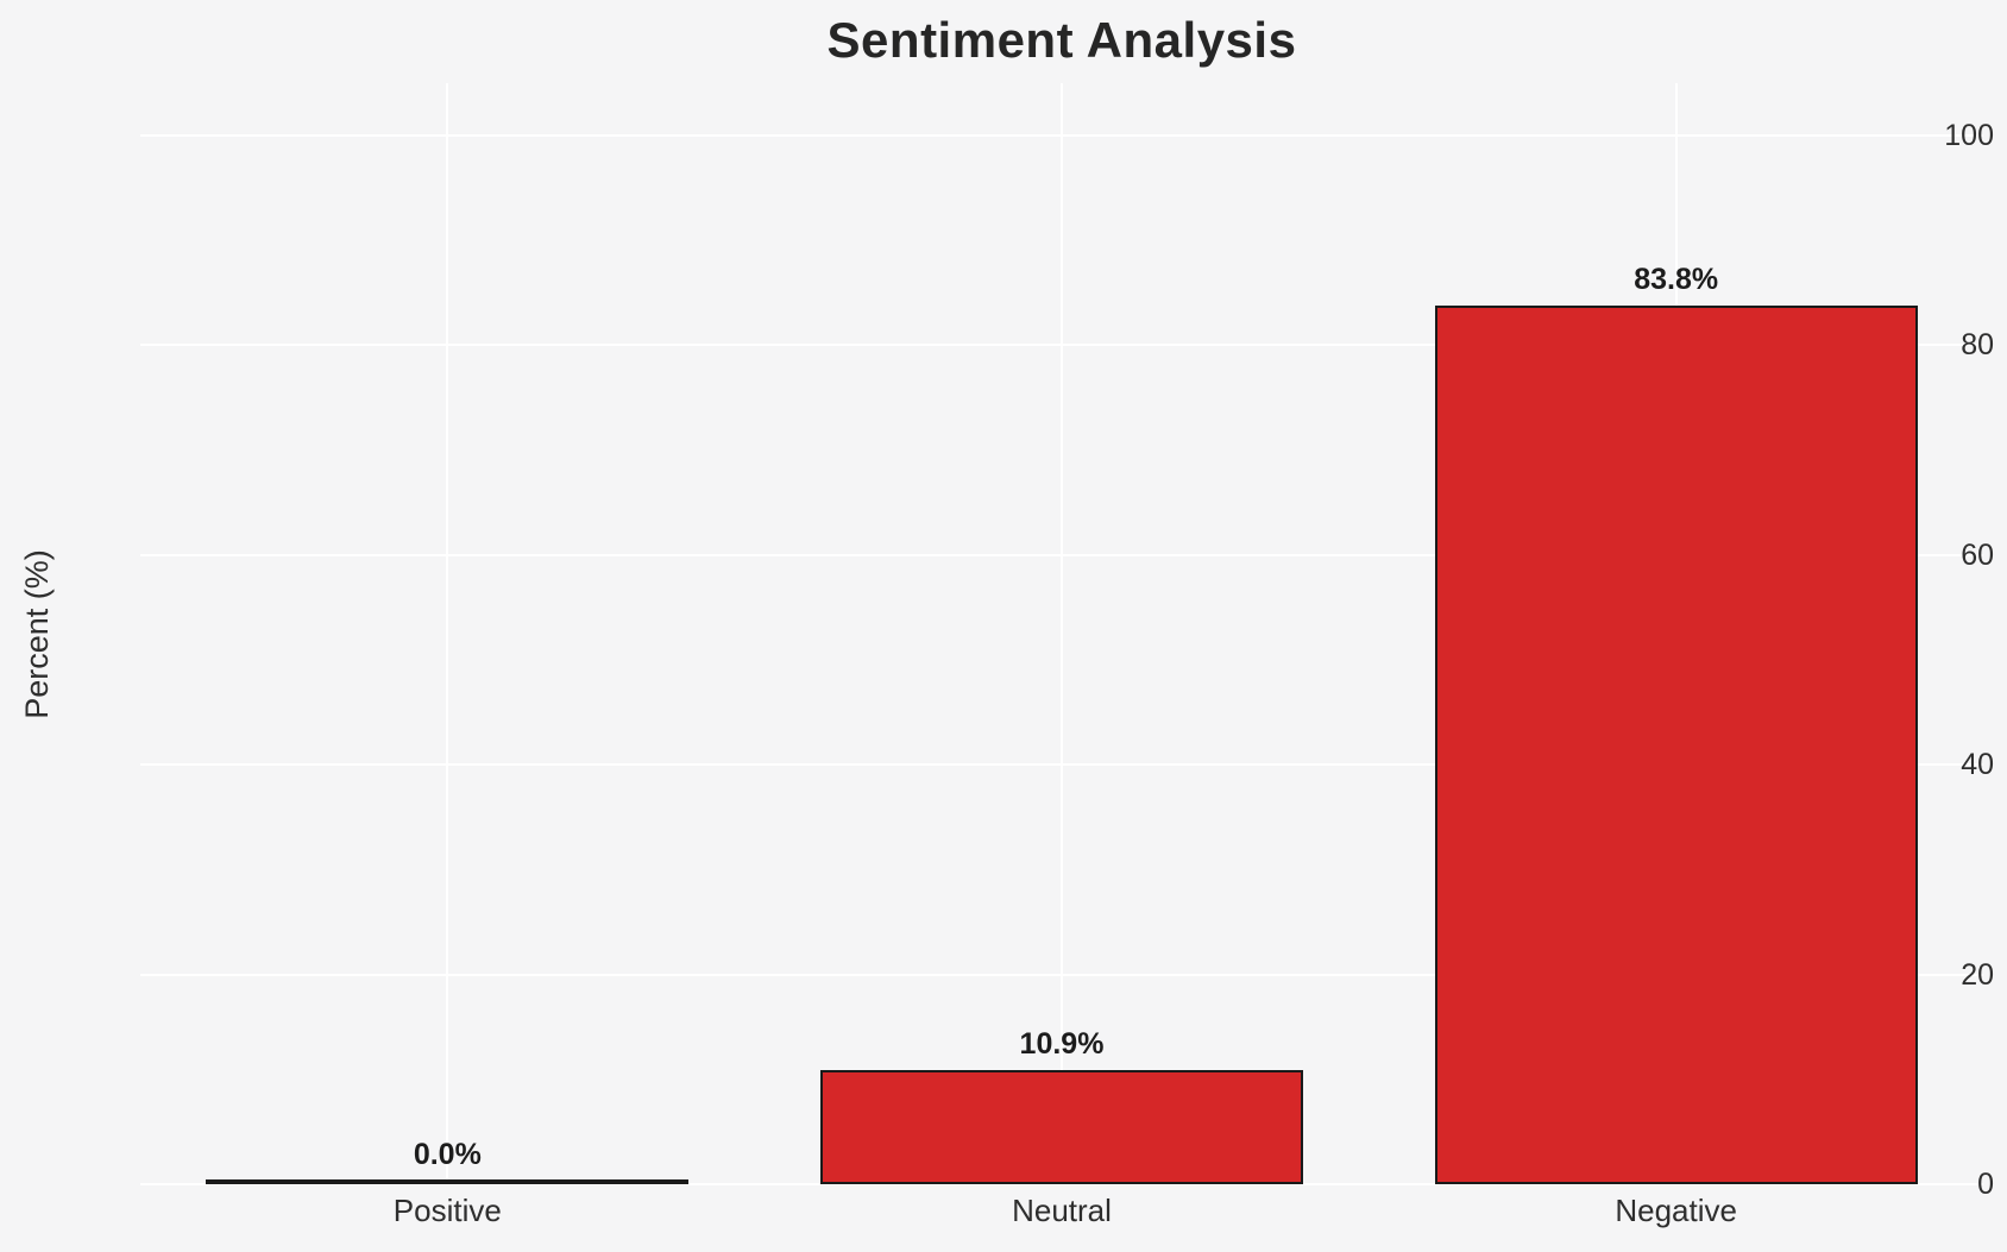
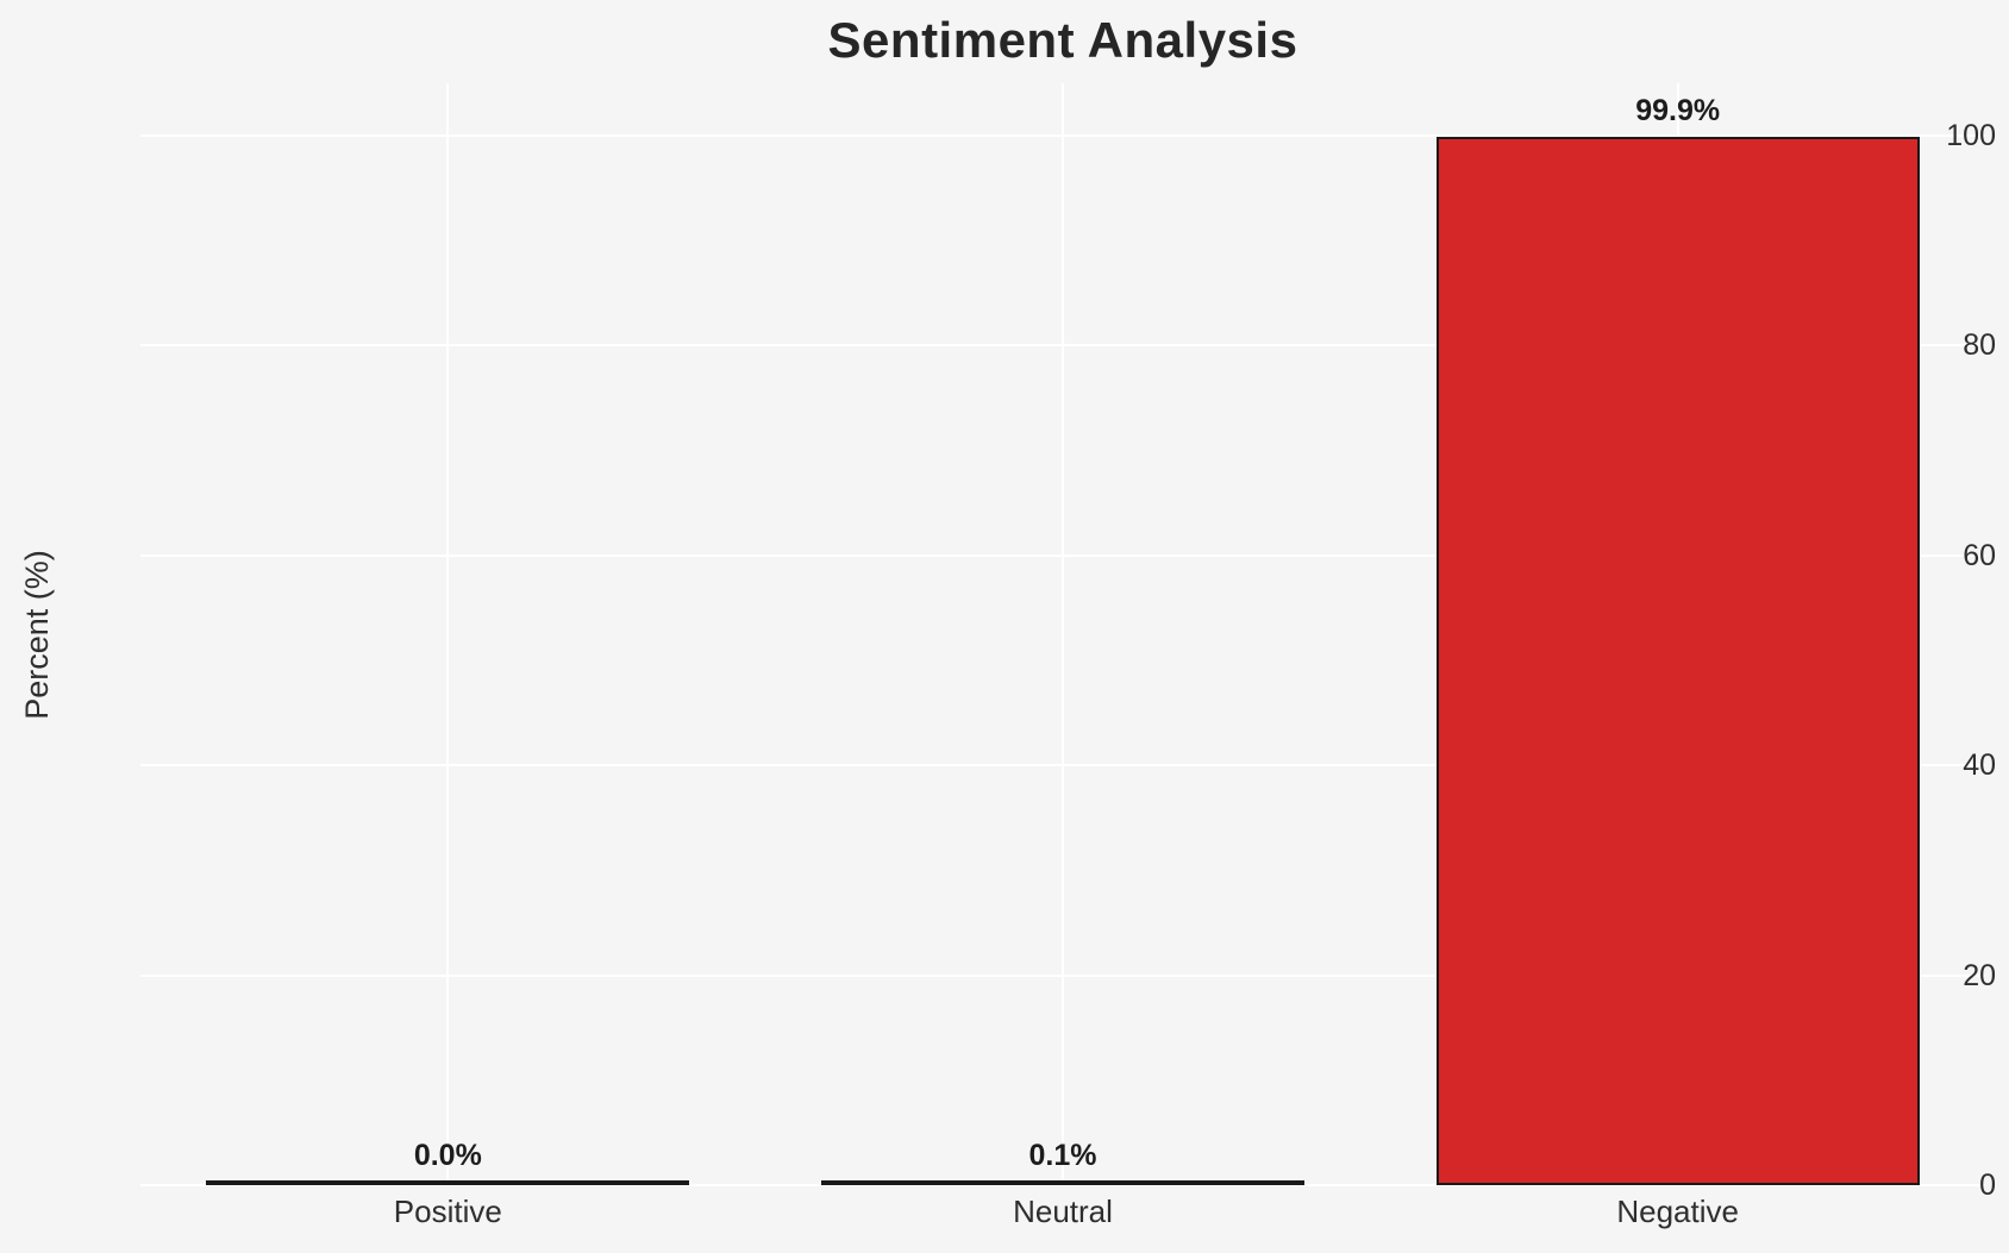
Neutral: 10.9% -> 0.1%
Negative: 83.8% -> 99.9%
